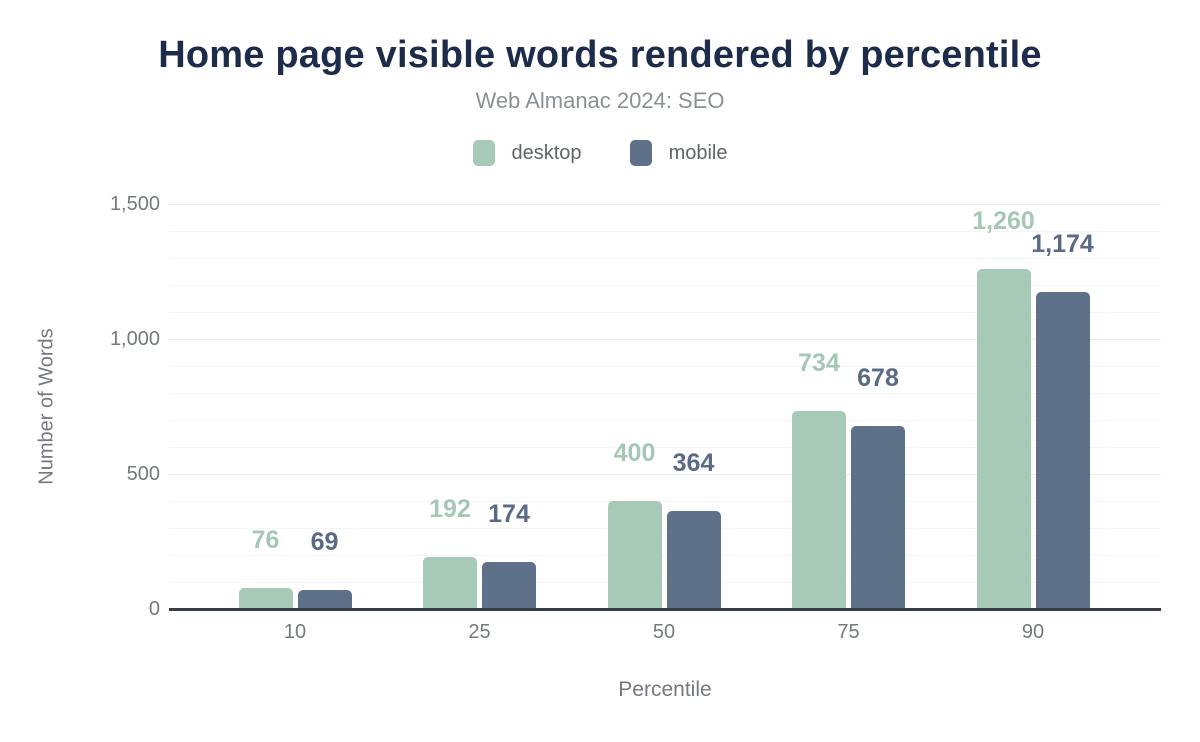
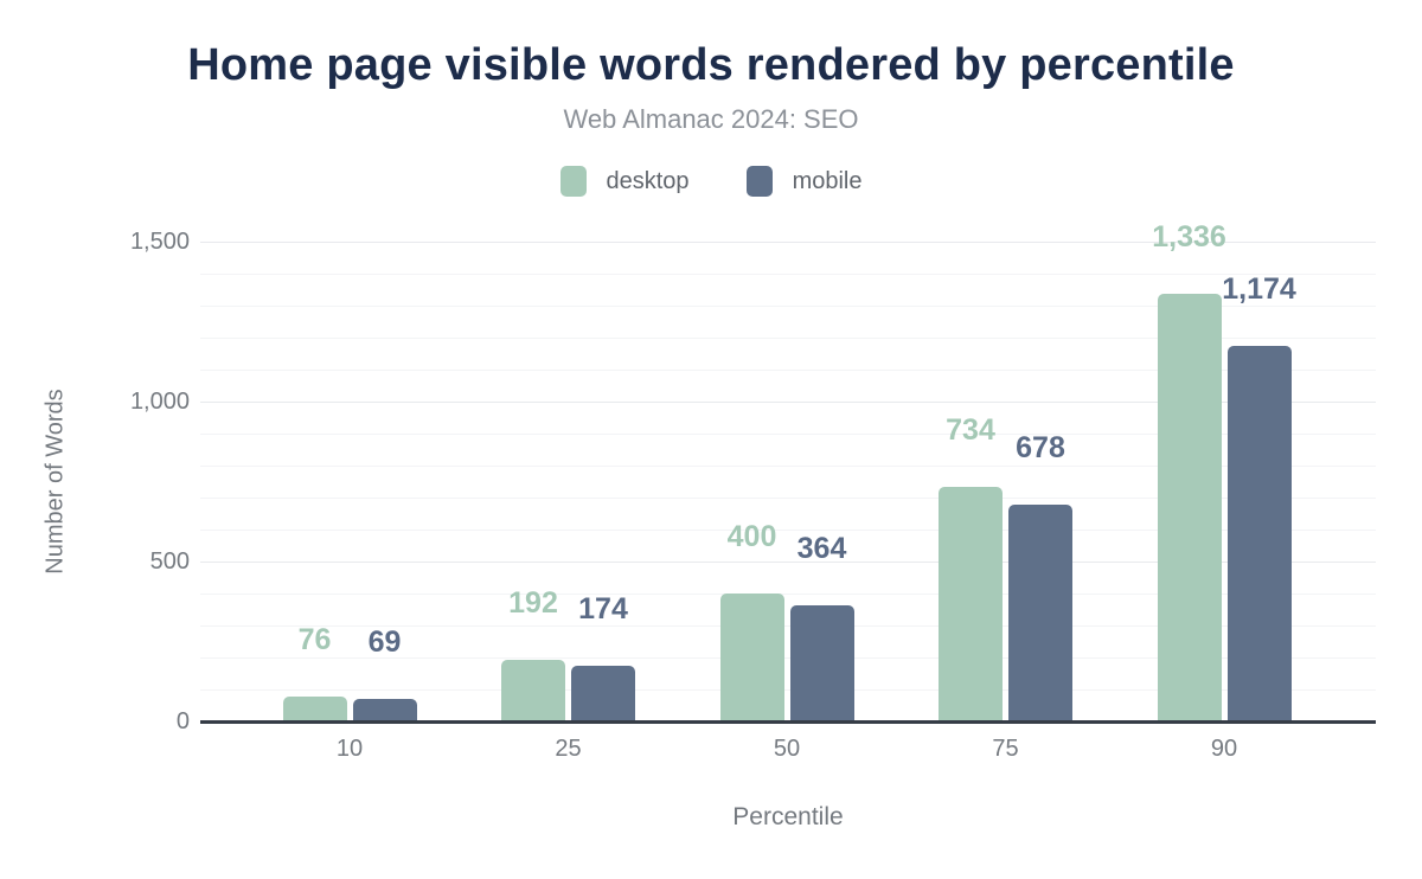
desktop/90: 1,260 -> 1,336
